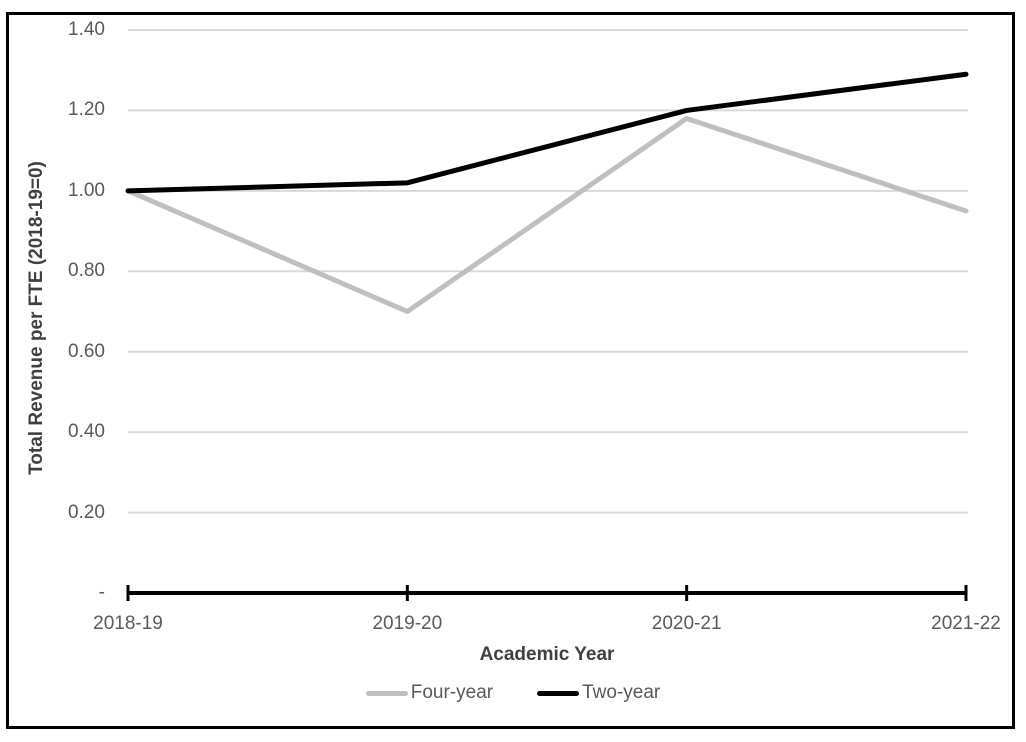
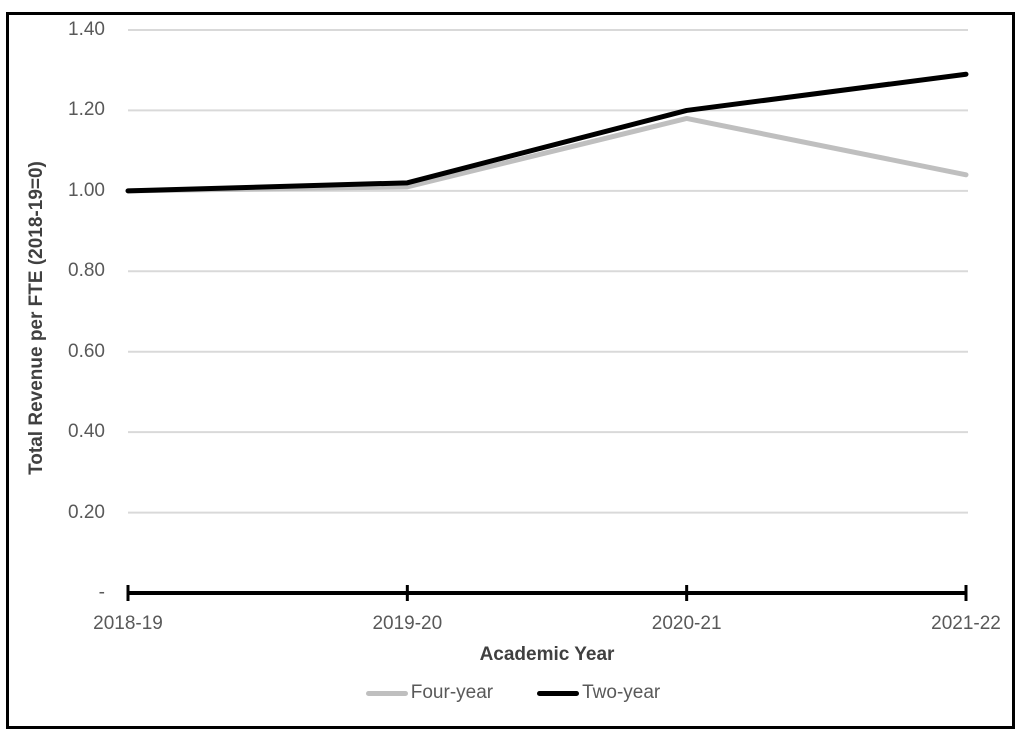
Four-year/2019-20: 0.70 -> 1.01
Four-year/2021-22: 0.95 -> 1.04
